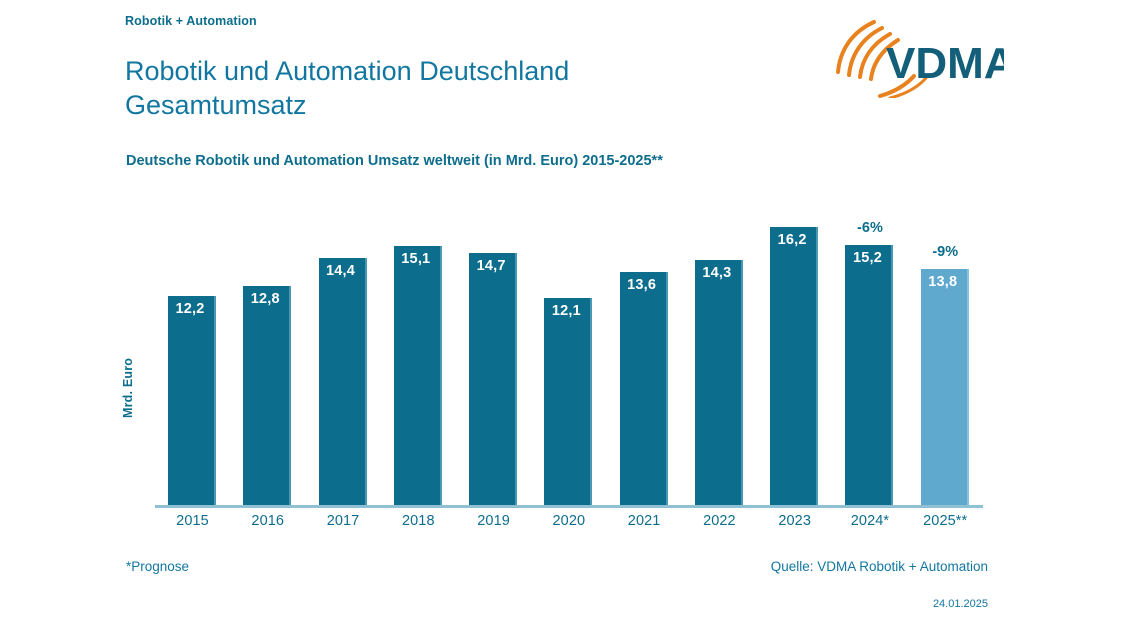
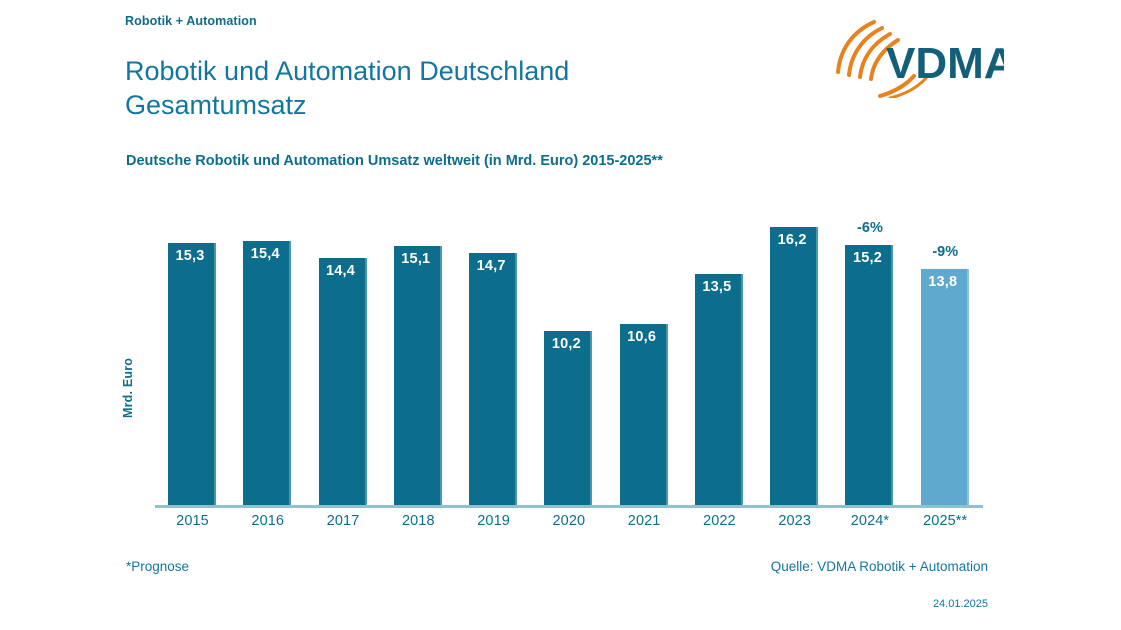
2015: 12,2 -> 15,3
2016: 12,8 -> 15,4
2020: 12,1 -> 10,2
2021: 13,6 -> 10,6
2022: 14,3 -> 13,5
